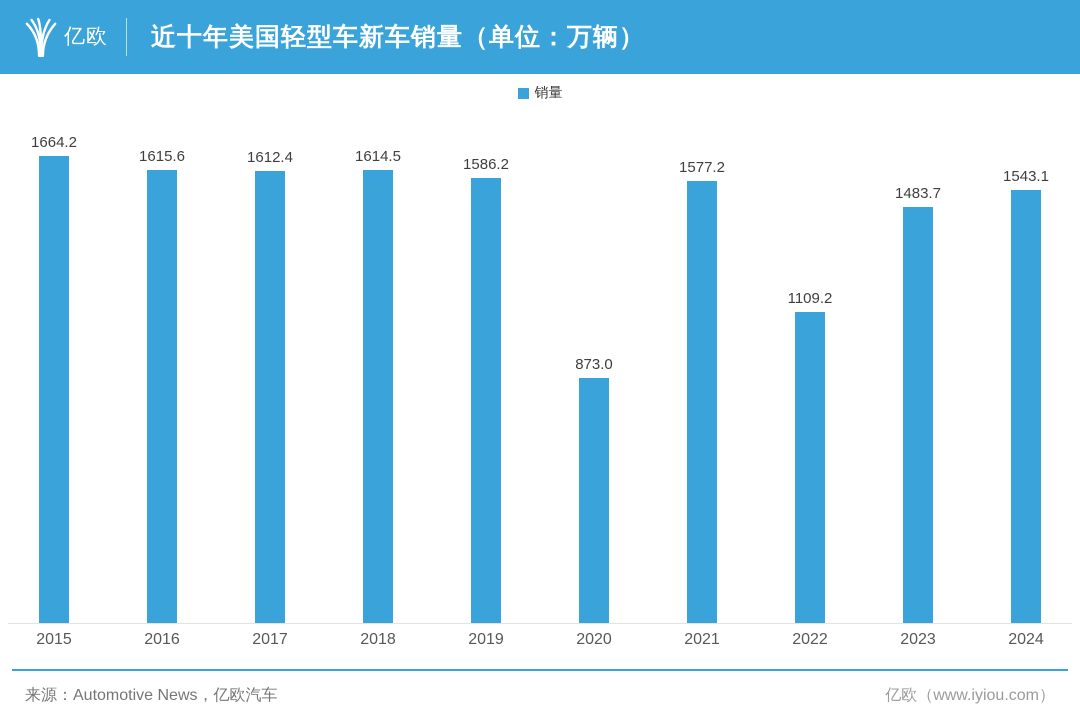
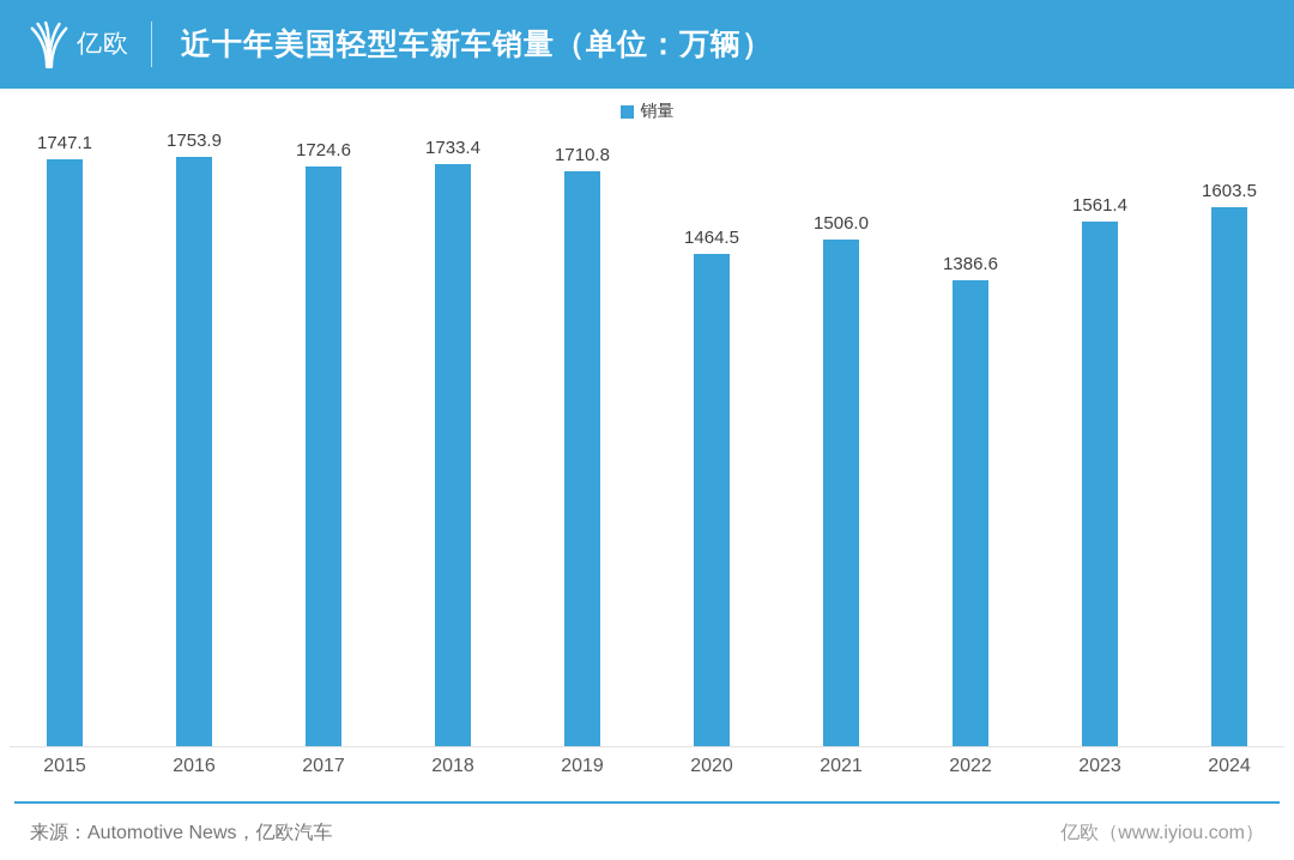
2015: 1664.2 -> 1747.1
2016: 1615.6 -> 1753.9
2017: 1612.4 -> 1724.6
2018: 1614.5 -> 1733.4
2019: 1586.2 -> 1710.8
2020: 873.0 -> 1464.5
2021: 1577.2 -> 1506.0
2022: 1109.2 -> 1386.6
2023: 1483.7 -> 1561.4
2024: 1543.1 -> 1603.5
